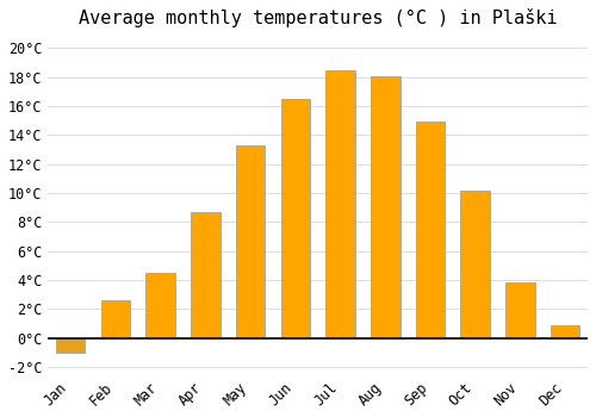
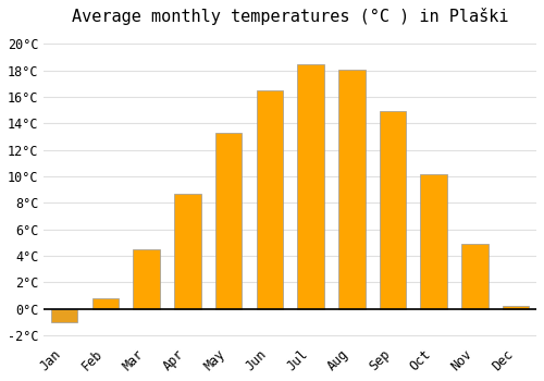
Feb: 2.6°C -> 0.8°C
Nov: 3.8°C -> 4.9°C
Dec: 0.9°C -> 0.2°C
